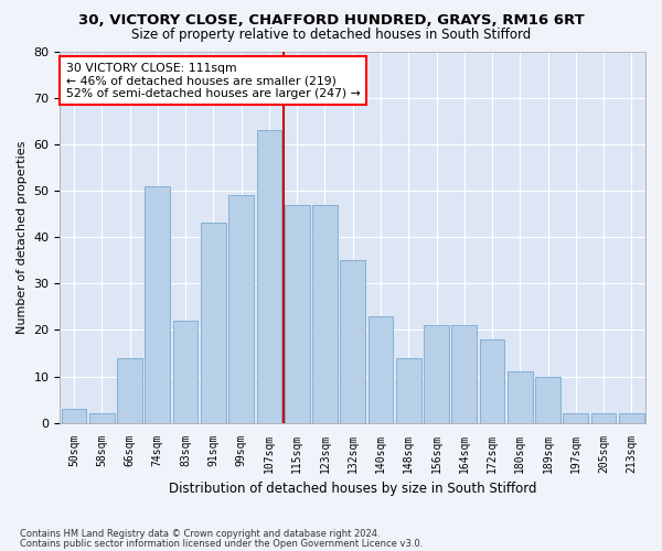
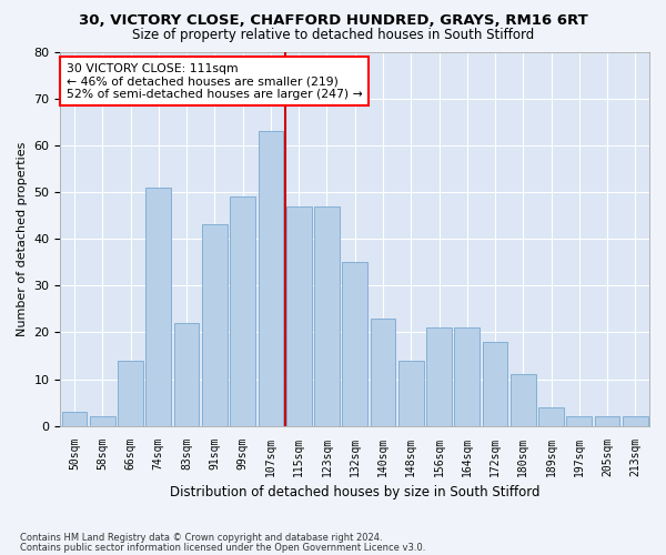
189sqm: 10 -> 4
